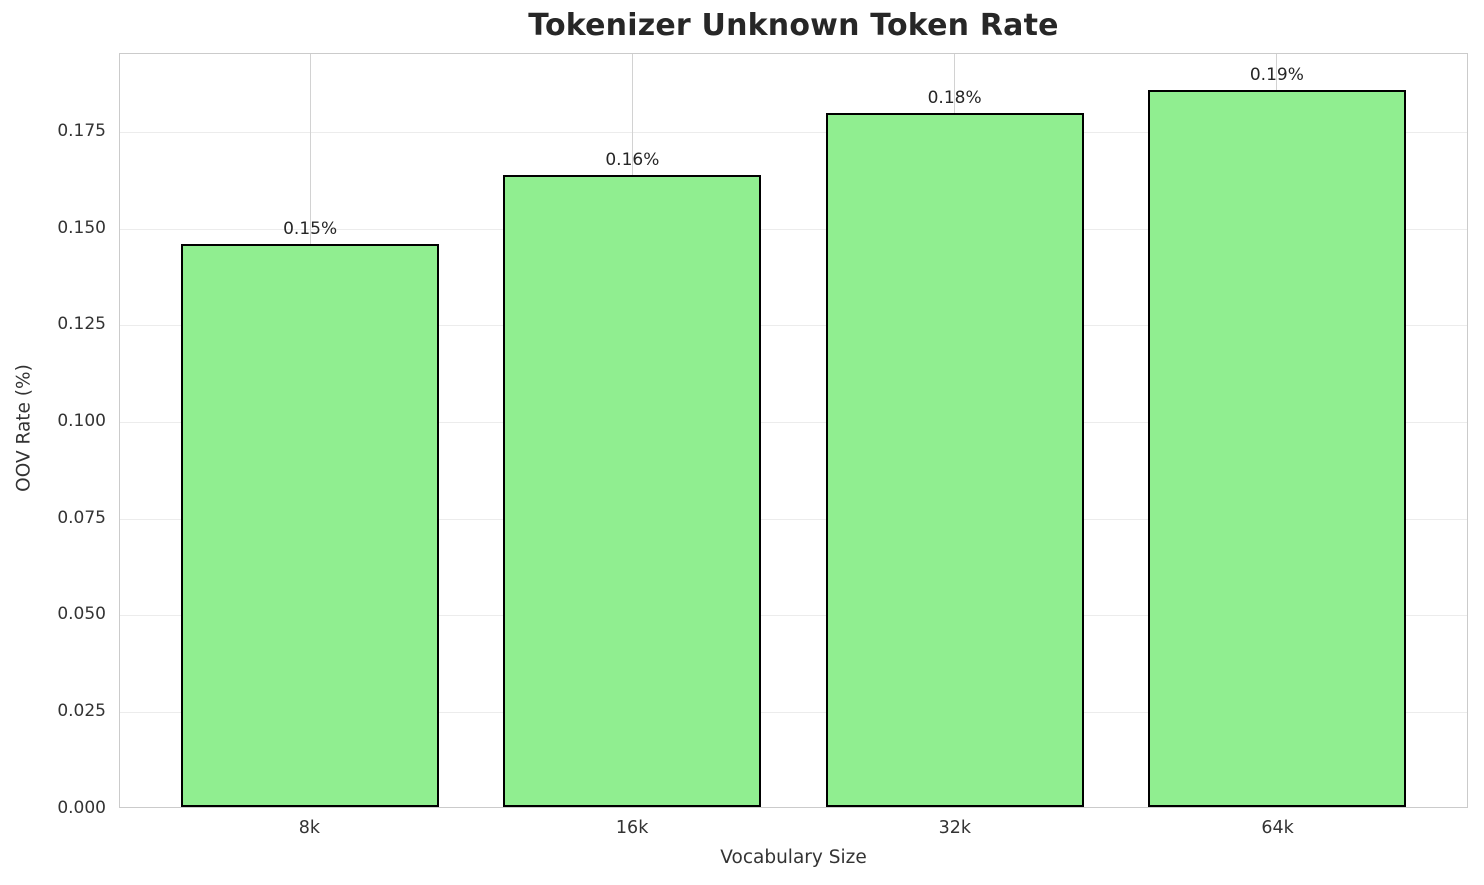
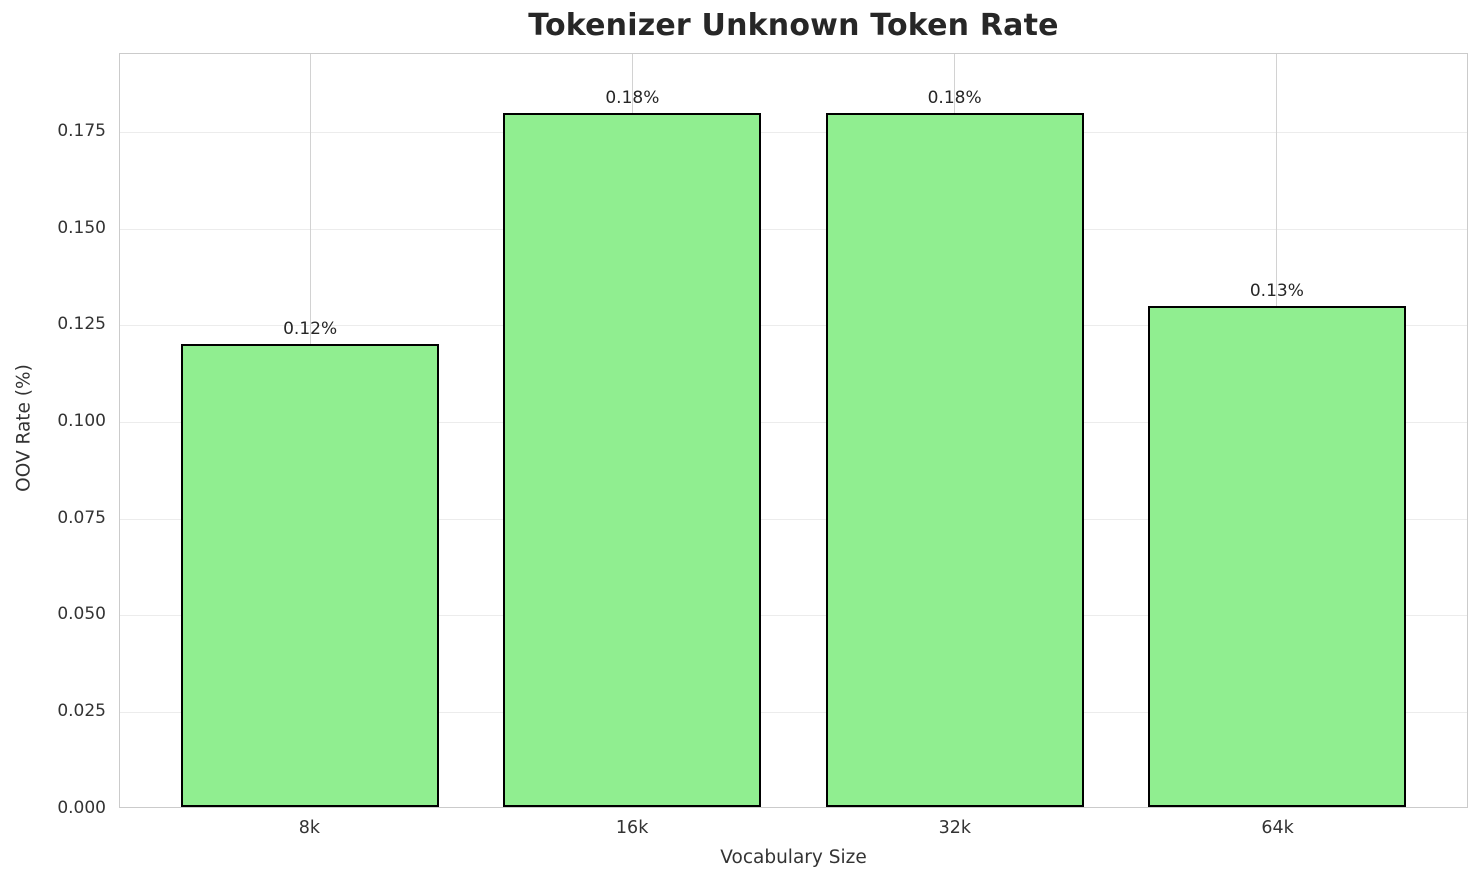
8k: 0.15% -> 0.12%
16k: 0.16% -> 0.18%
64k: 0.19% -> 0.13%
